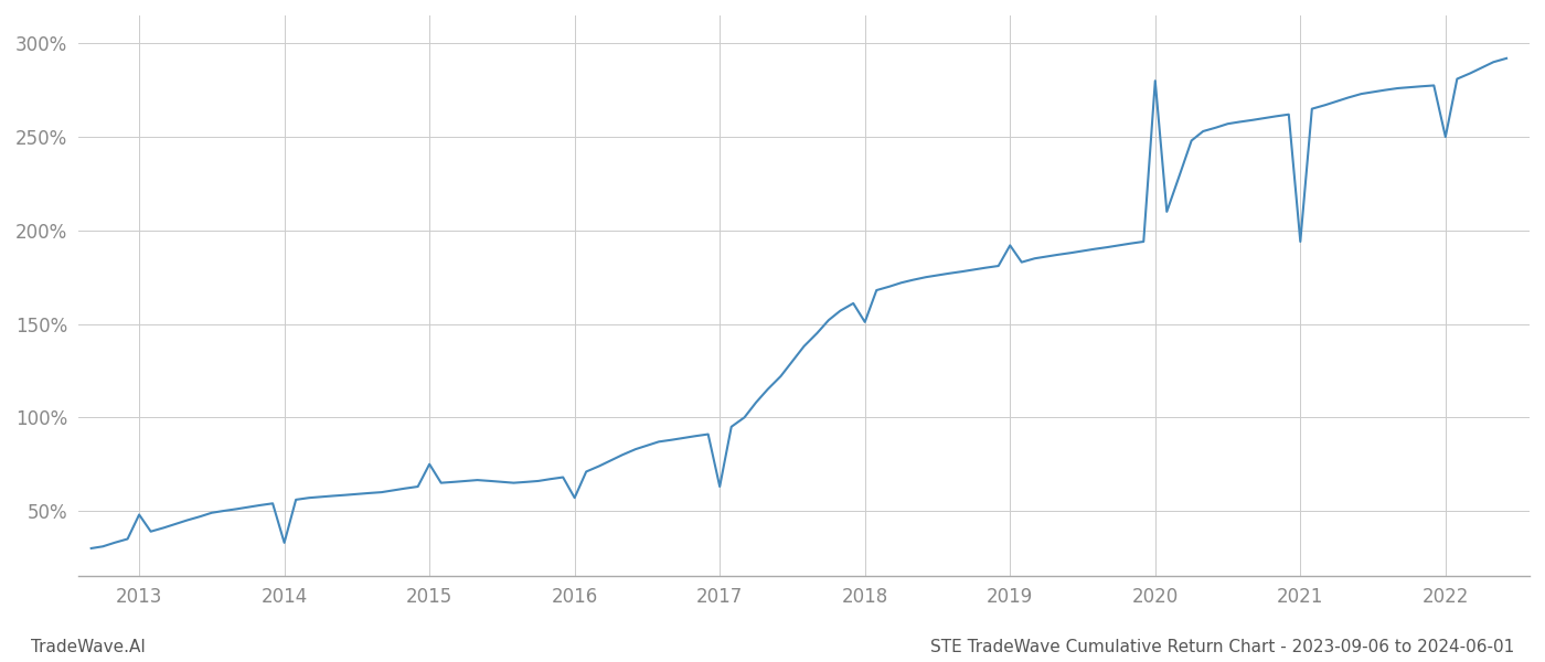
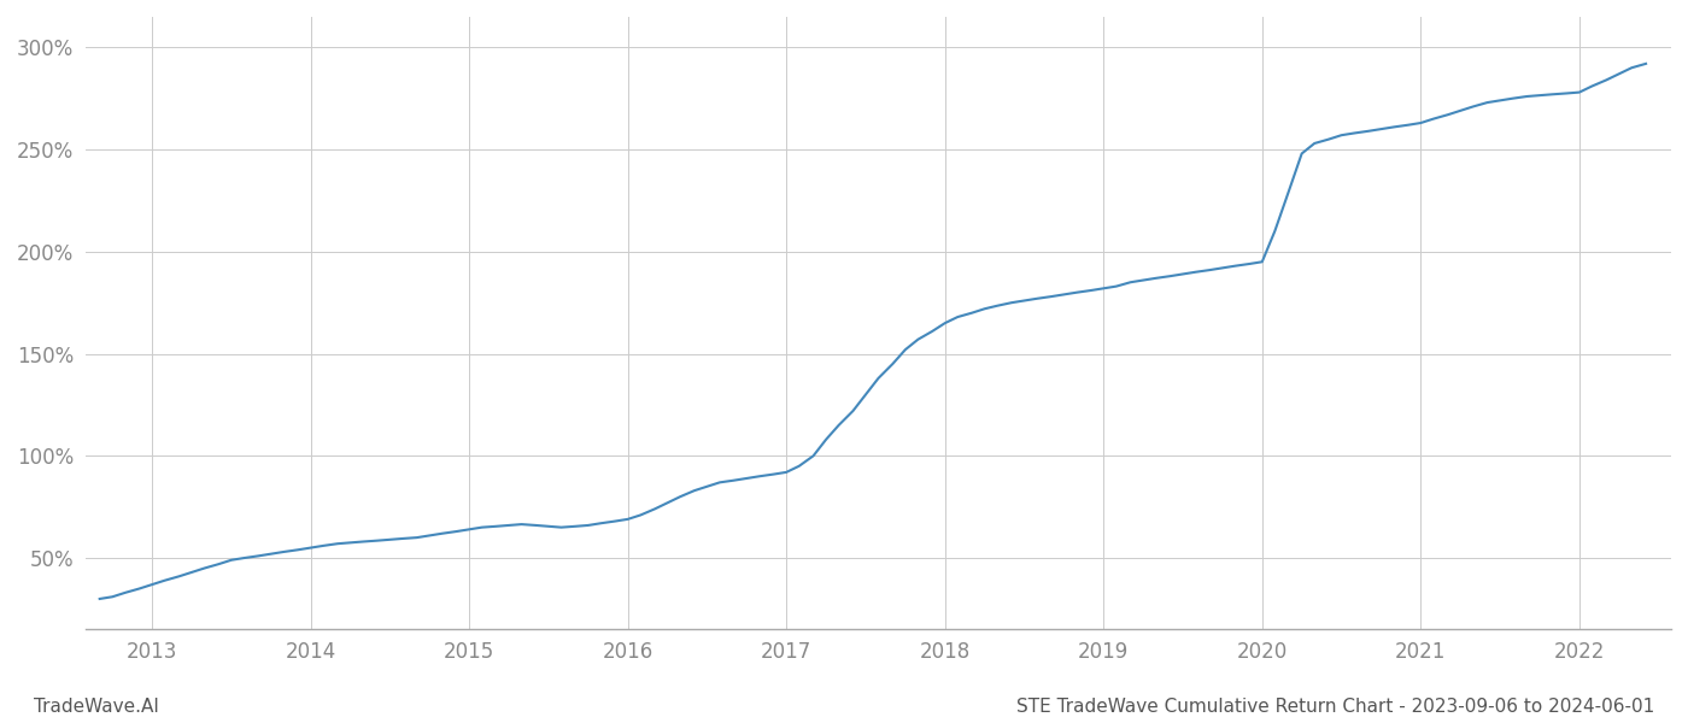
2013: 48% -> 37%
2014: 33% -> 55%
2015: 75% -> 64%
2016: 57% -> 69%
2017: 63% -> 92%
2018: 151% -> 165%
2019: 192% -> 182%
2020: 280% -> 195%
2021: 194% -> 263%
2022: 250% -> 278%
